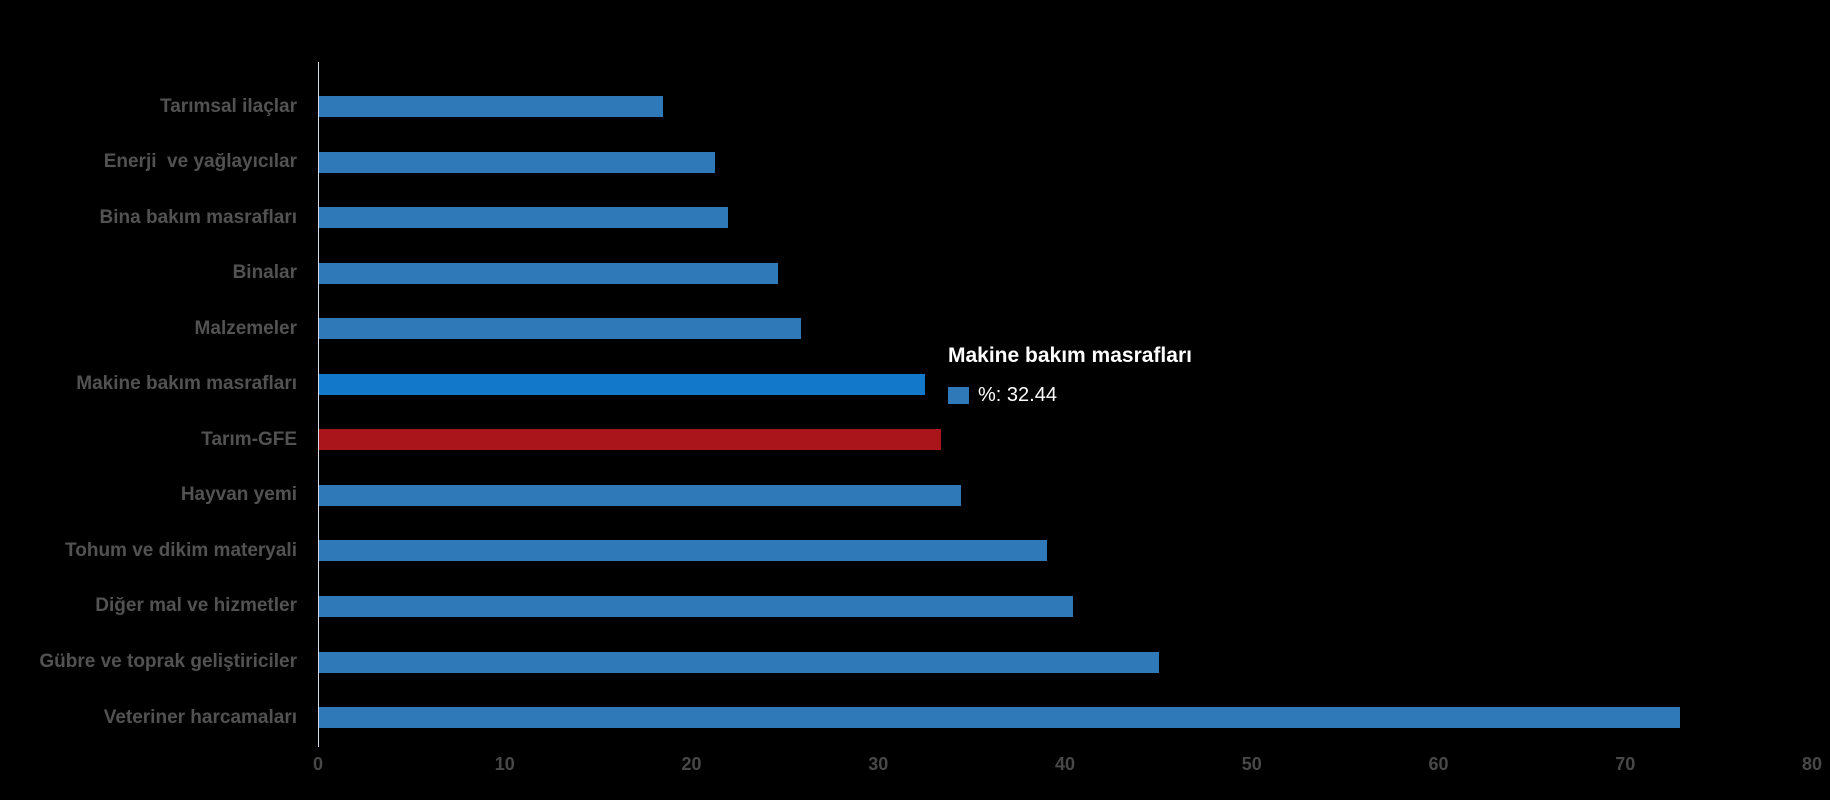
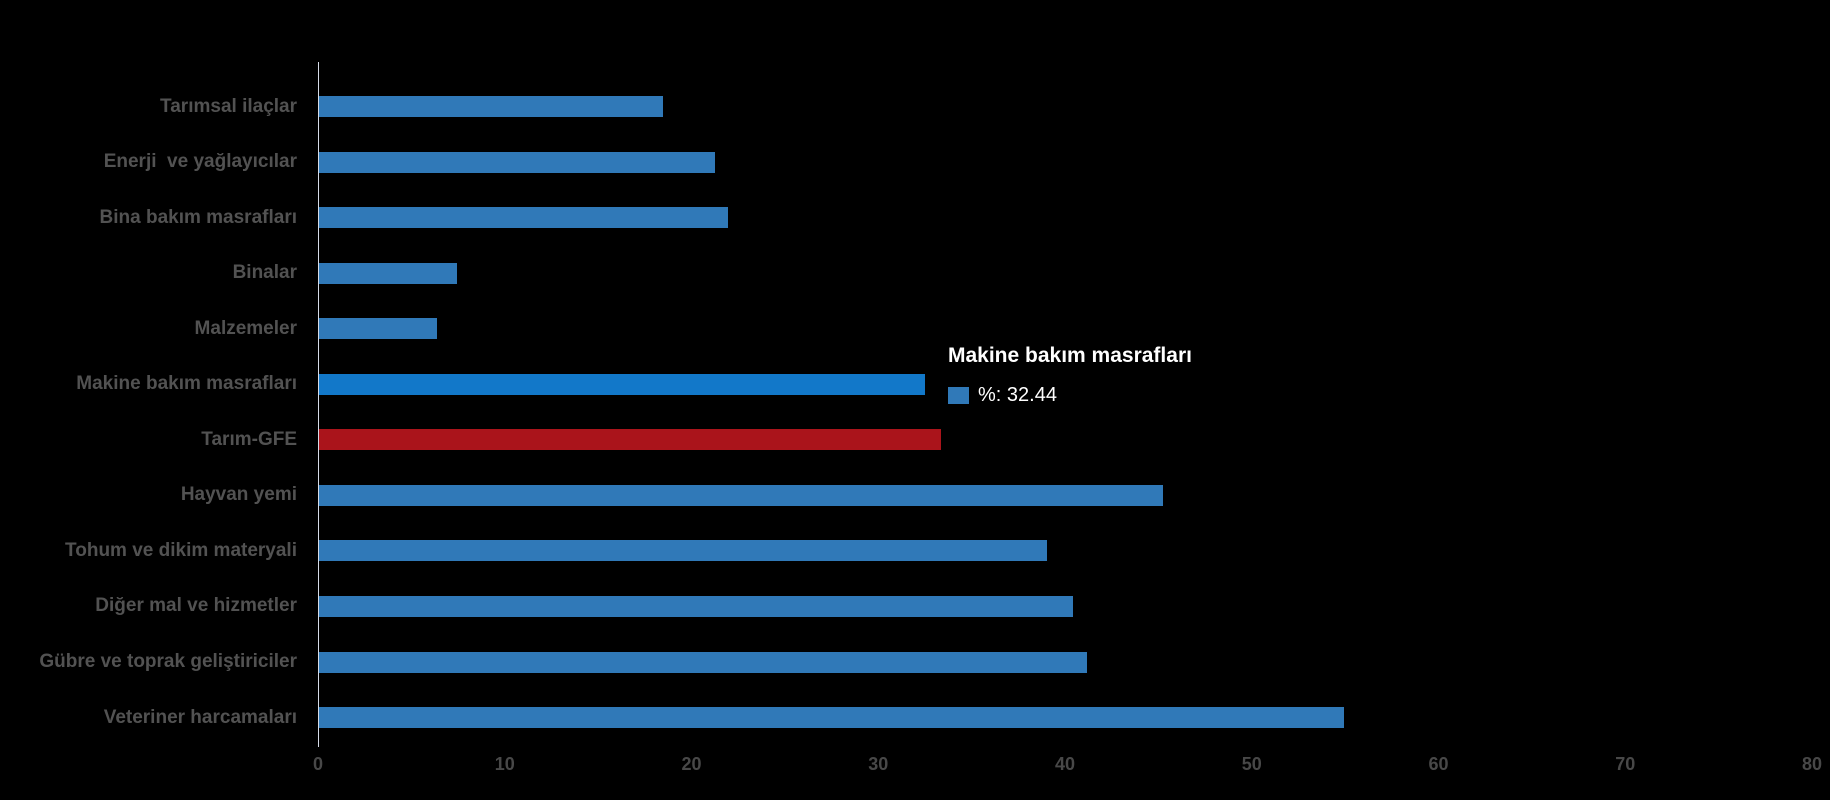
Binalar: 24.6 -> 7.4
Malzemeler: 25.8 -> 6.3
Hayvan yemi: 34.4 -> 45.2
Gübre ve toprak geliştiriciler: 45.0 -> 41.1
Veteriner harcamaları: 72.9 -> 54.9
